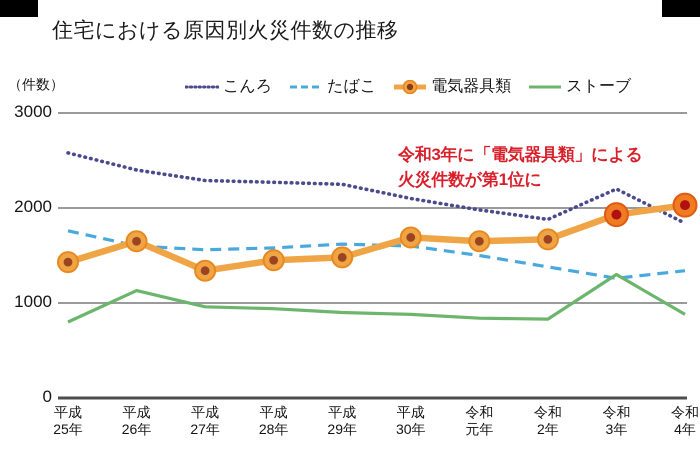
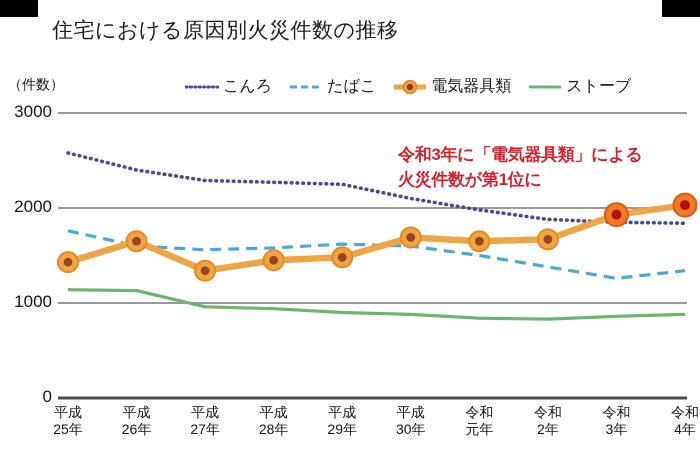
ストーブ/平成25年: 800 -> 1100
こんろ/令和3年: 2200 -> 1800
ストーブ/令和3年: 1300 -> 900
